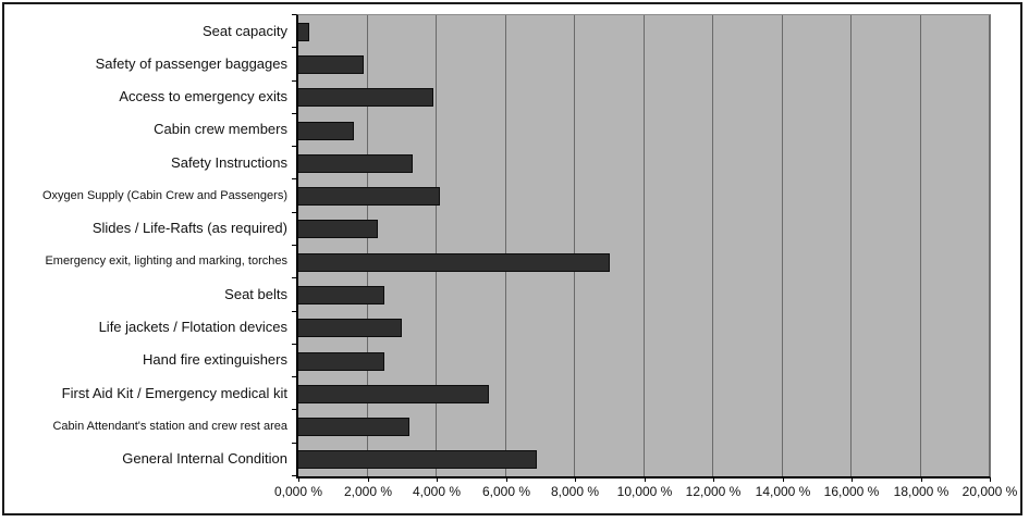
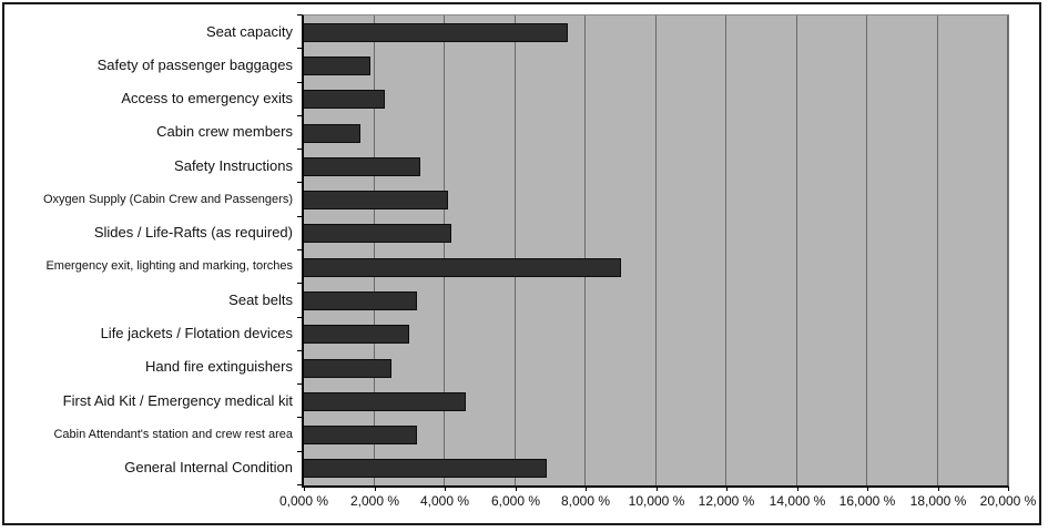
Seat capacity: 0,3% -> 7,5%
Access to emergency exits: 3,9% -> 2,3%
Slides / Life-Rafts (as required): 2,3% -> 4,2%
Seat belts: 2,5% -> 3,2%
First Aid Kit / Emergency medical kit: 5,5% -> 4,6%
